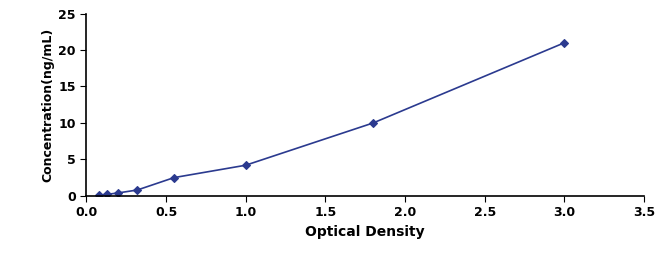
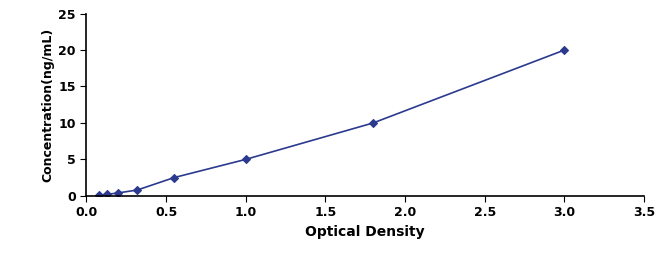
1.0: 4.2 -> 5.0
3.0: 21.0 -> 20.0
